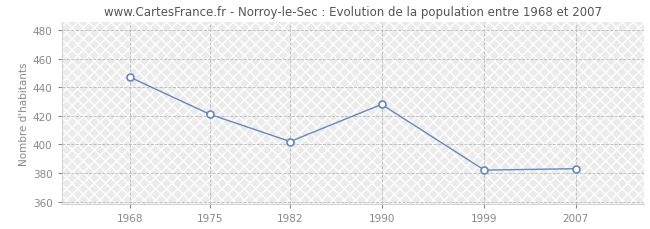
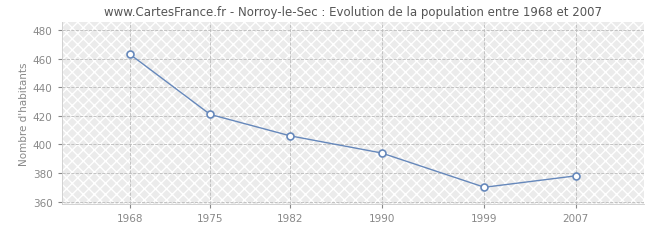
1968: 447 -> 463
1982: 402 -> 406
1990: 428 -> 394
1999: 382 -> 370
2007: 383 -> 378
